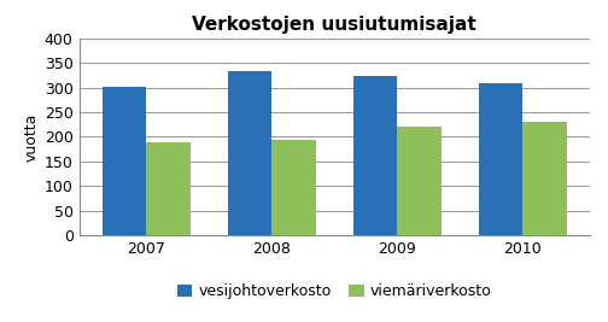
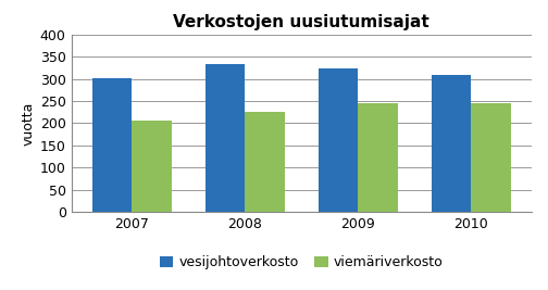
viemäriverkosto/2007: 190 -> 206
viemäriverkosto/2008: 195 -> 226
viemäriverkosto/2009: 220 -> 246
viemäriverkosto/2010: 230 -> 246
